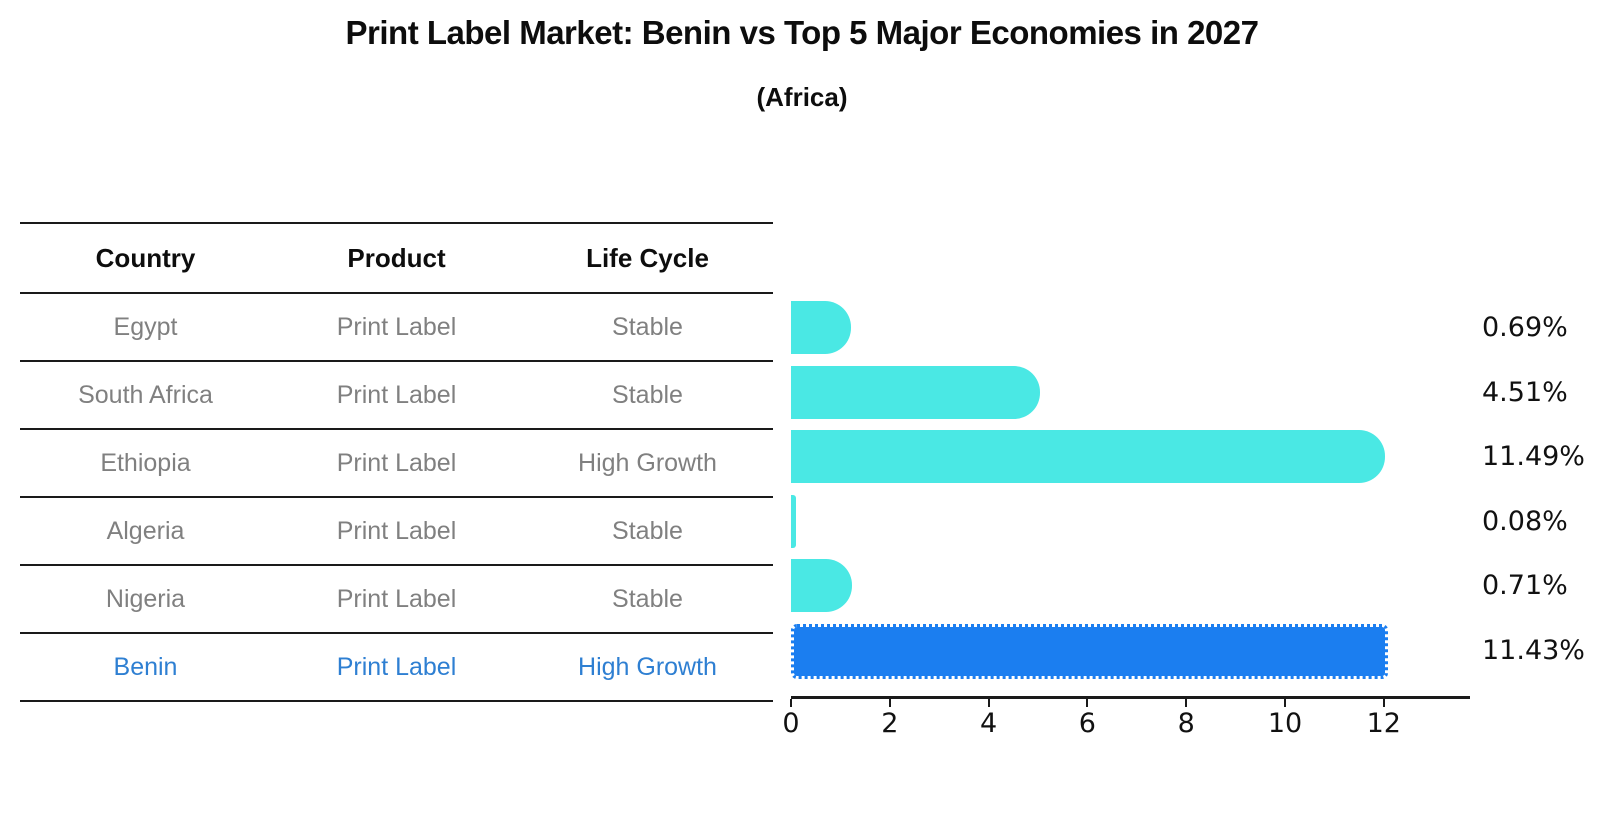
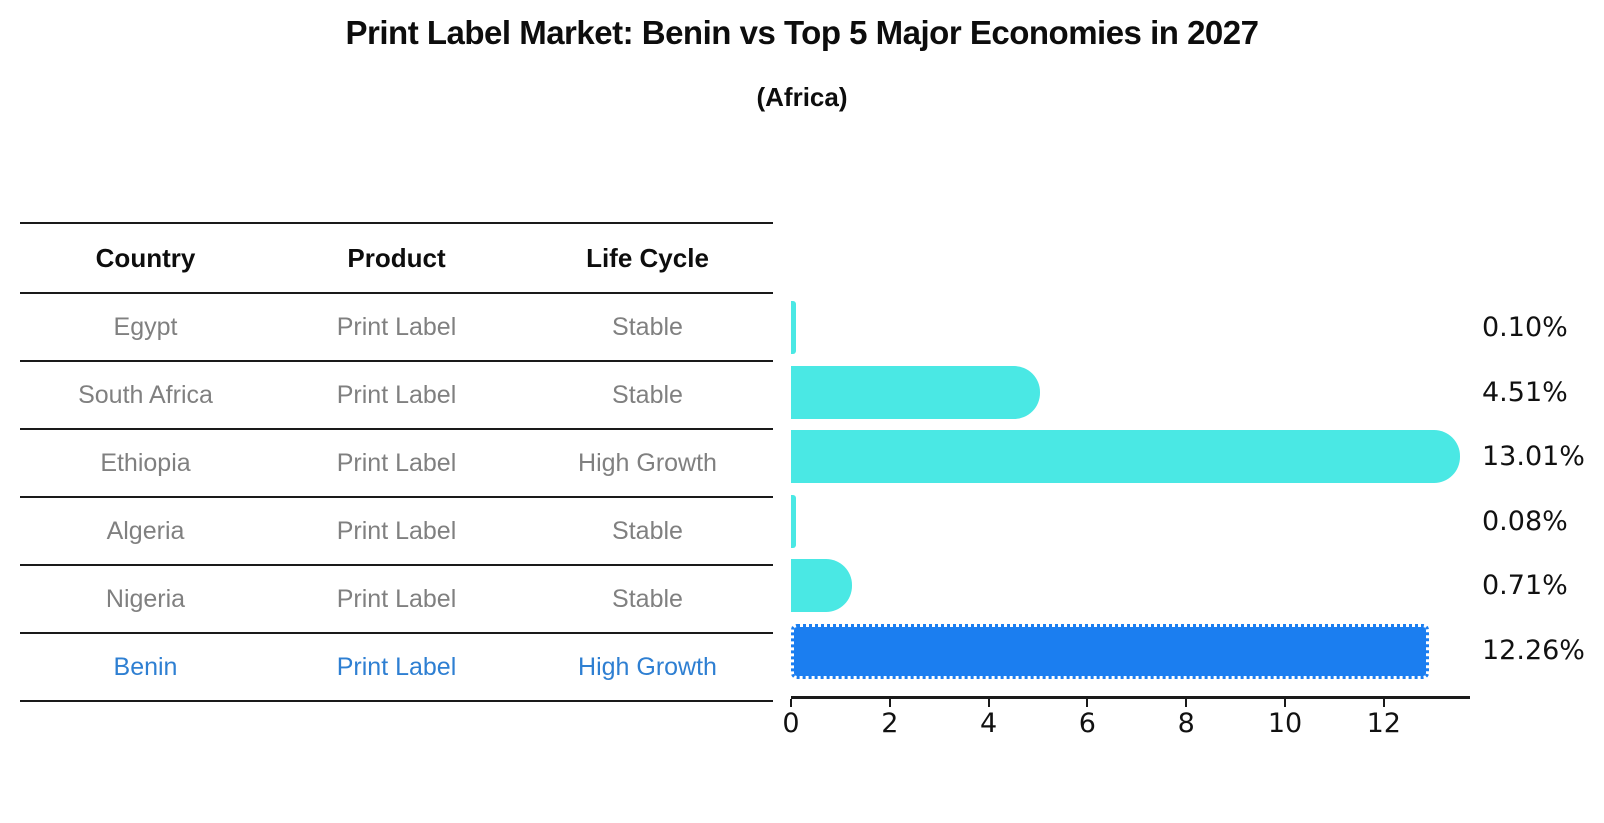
Egypt: 0.69% -> 0.10%
Ethiopia: 11.49% -> 13.01%
Benin: 11.43% -> 12.26%
